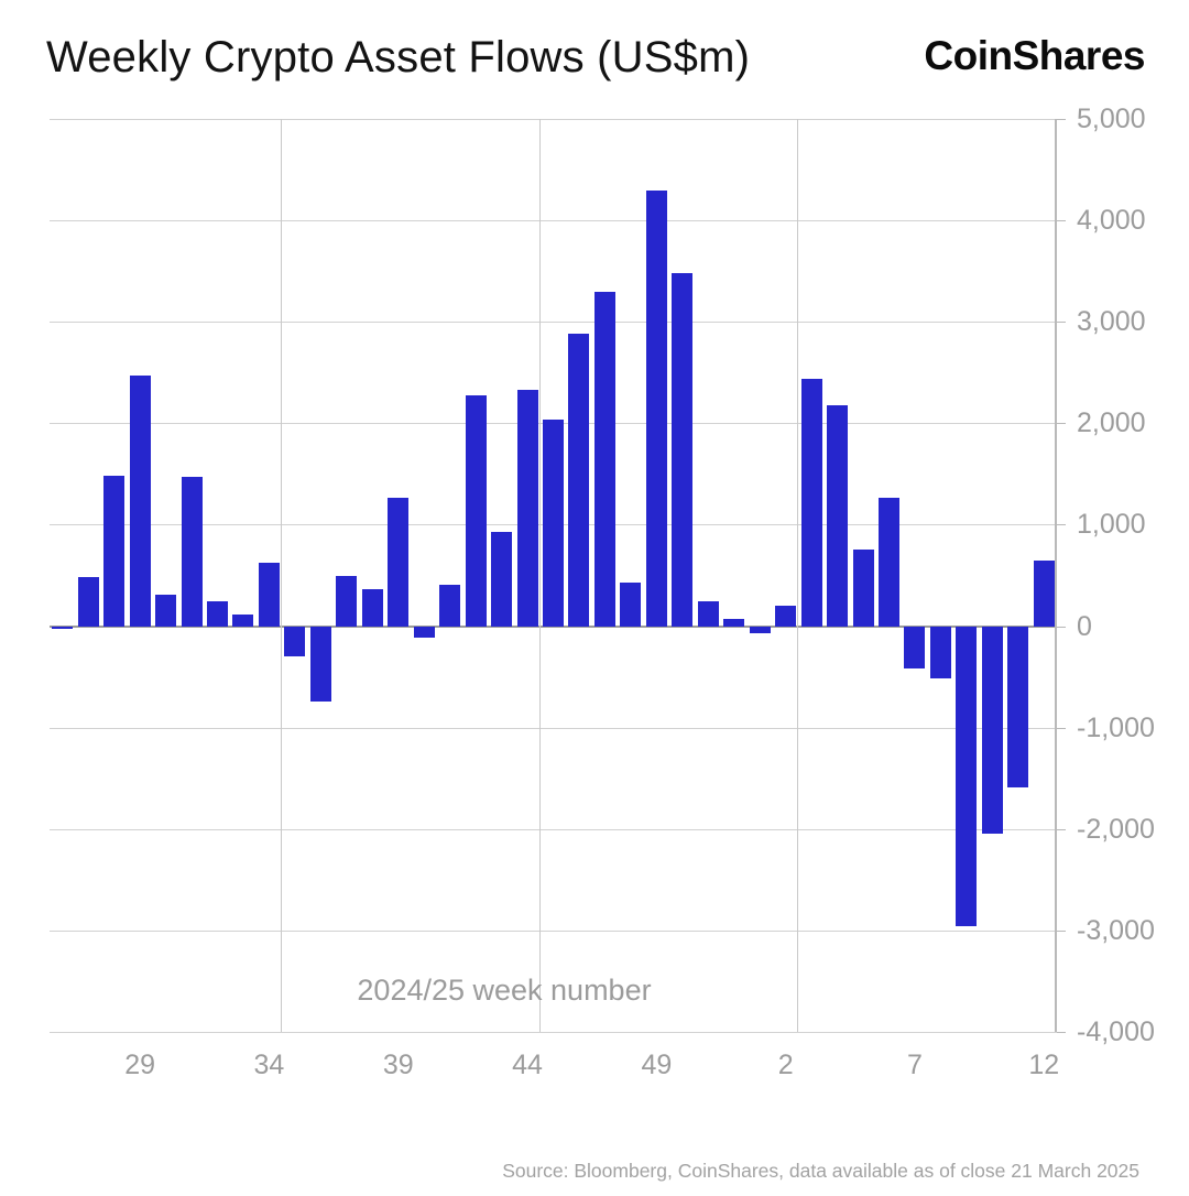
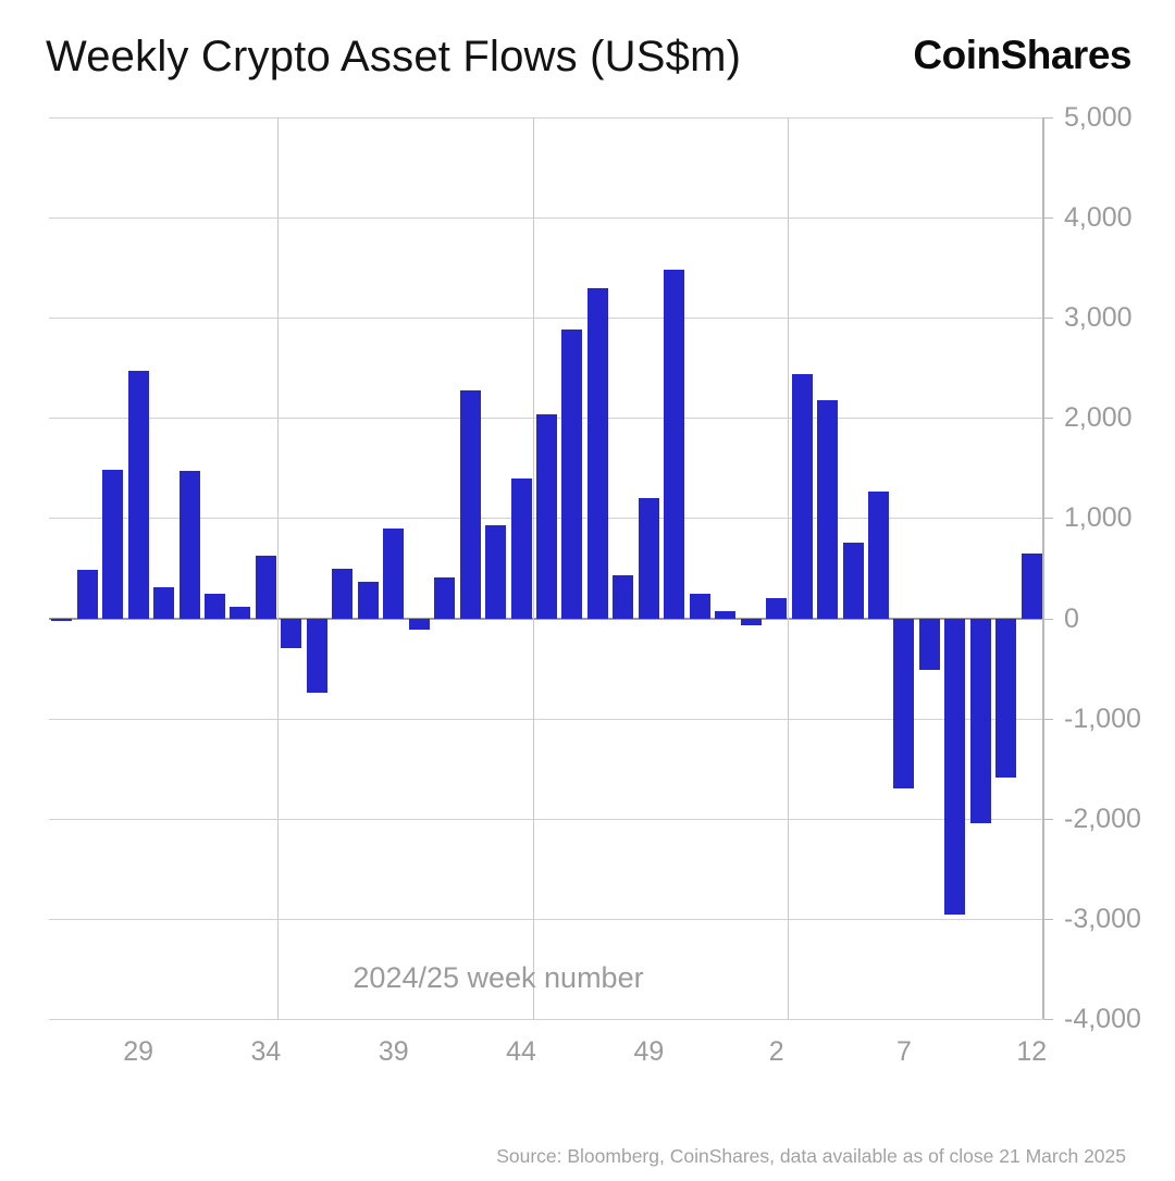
39: 1300 -> 900
44: 2300 -> 1400
49: 4300 -> 1200
7: -400 -> -1700
